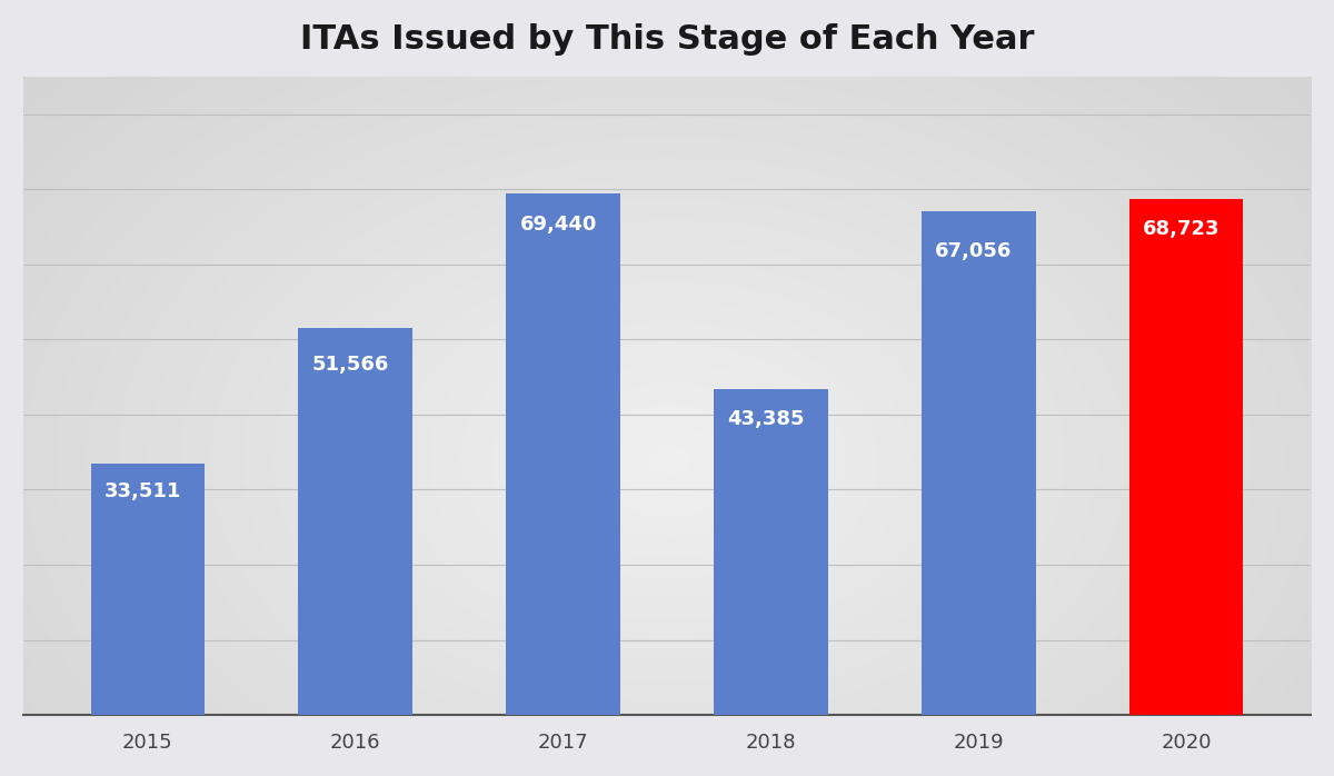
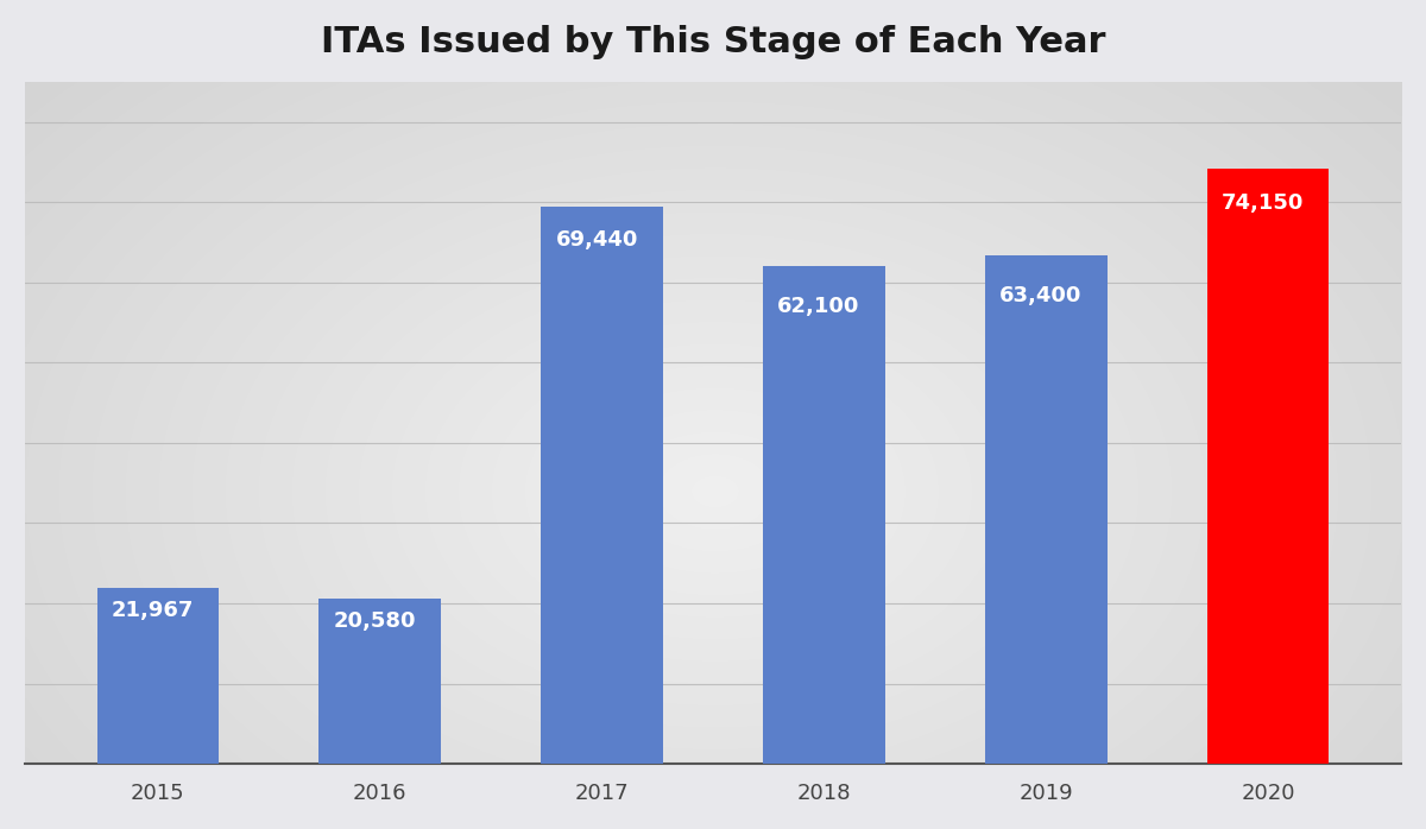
2015: 33,511 -> 21,967
2016: 51,566 -> 20,580
2018: 43,385 -> 62,100
2019: 67,056 -> 63,400
2020: 68,723 -> 74,150
